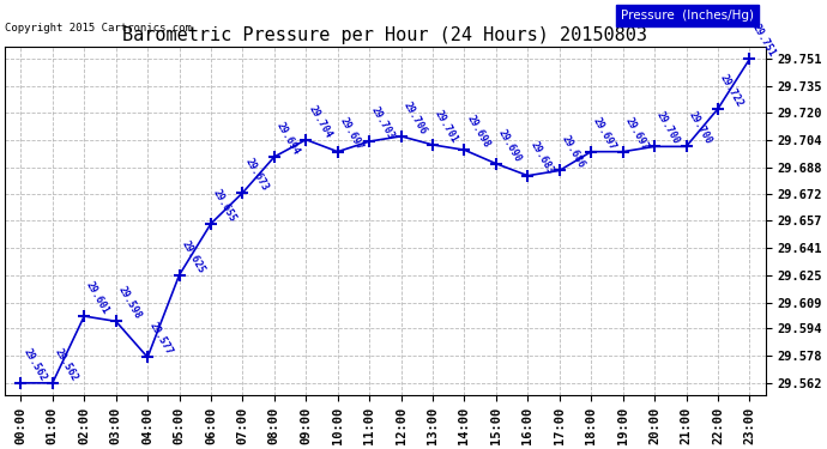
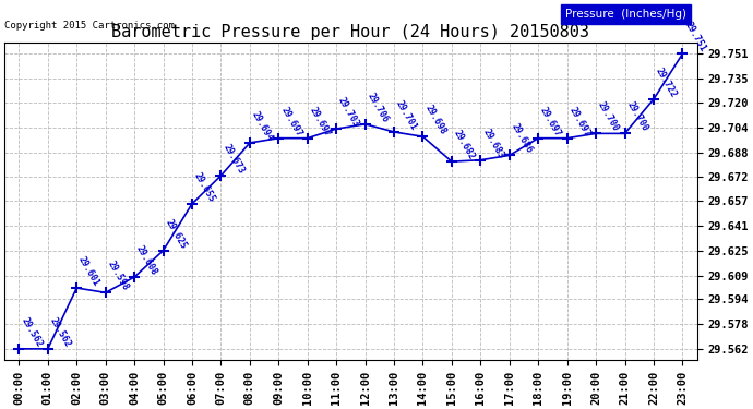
04:00: 29.577 -> 29.608
09:00: 29.704 -> 29.697
15:00: 29.690 -> 29.682
